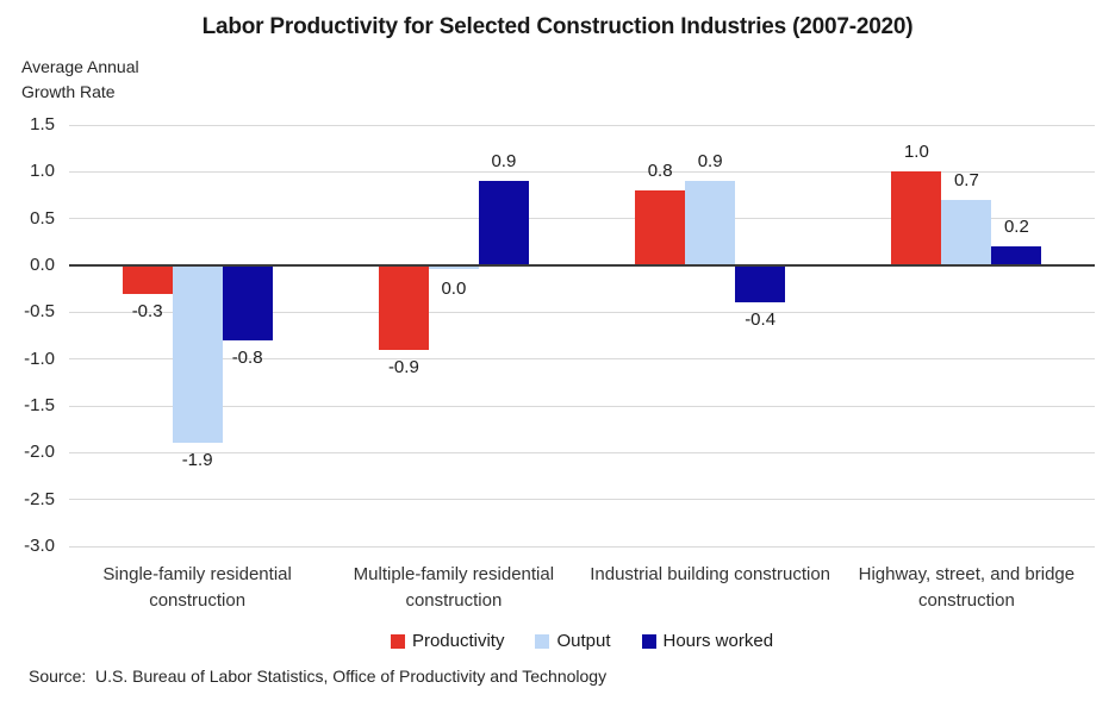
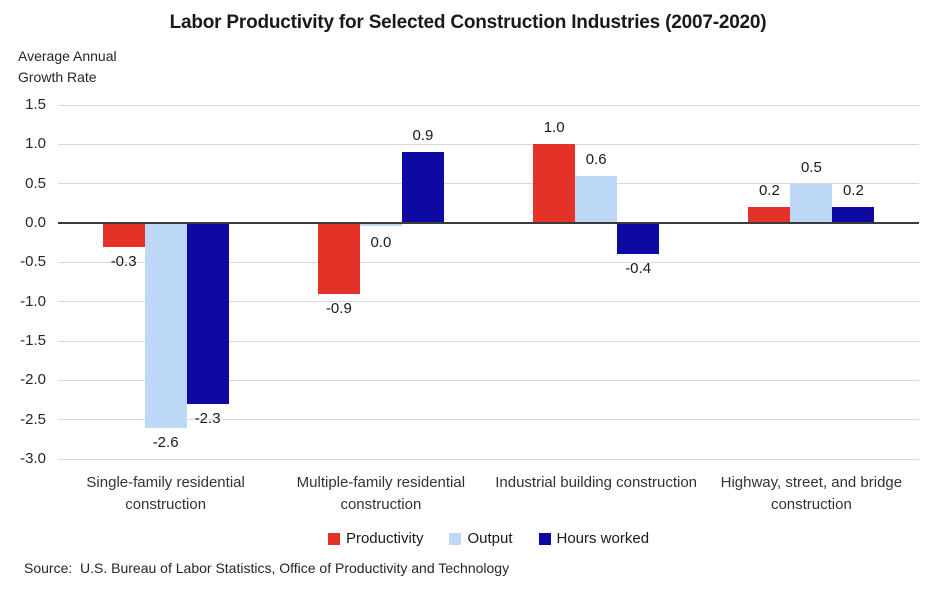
Output/Single-family residential construction: -1.9 -> -2.6
Hours worked/Single-family residential construction: -0.8 -> -2.3
Productivity/Industrial building construction: 0.8 -> 1.0
Output/Industrial building construction: 0.9 -> 0.6
Productivity/Highway, street, and bridge construction: 1.0 -> 0.2
Output/Highway, street, and bridge construction: 0.7 -> 0.5
